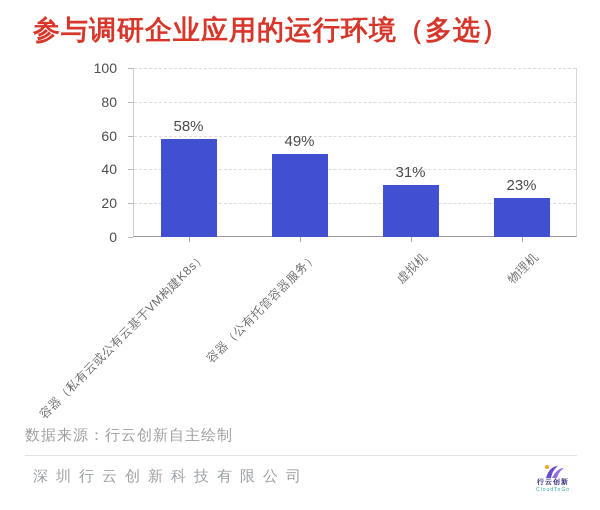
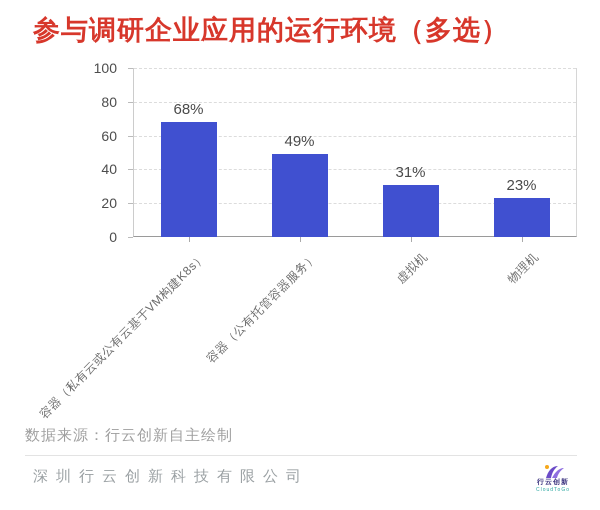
容器（私有云或公有云基于VM构建K8s）: 58% -> 68%
